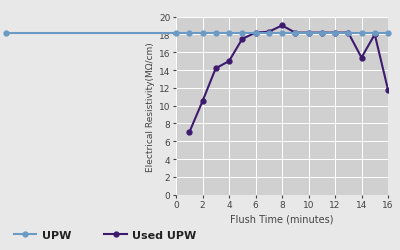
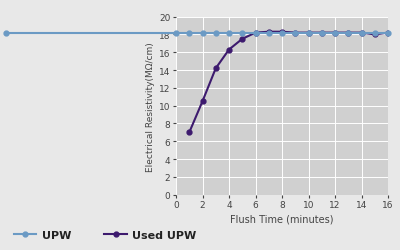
4: 15.0 -> 16.3
8: 19.0 -> 18.3
14: 15.4 -> 18.2
16: 11.8 -> 18.2
